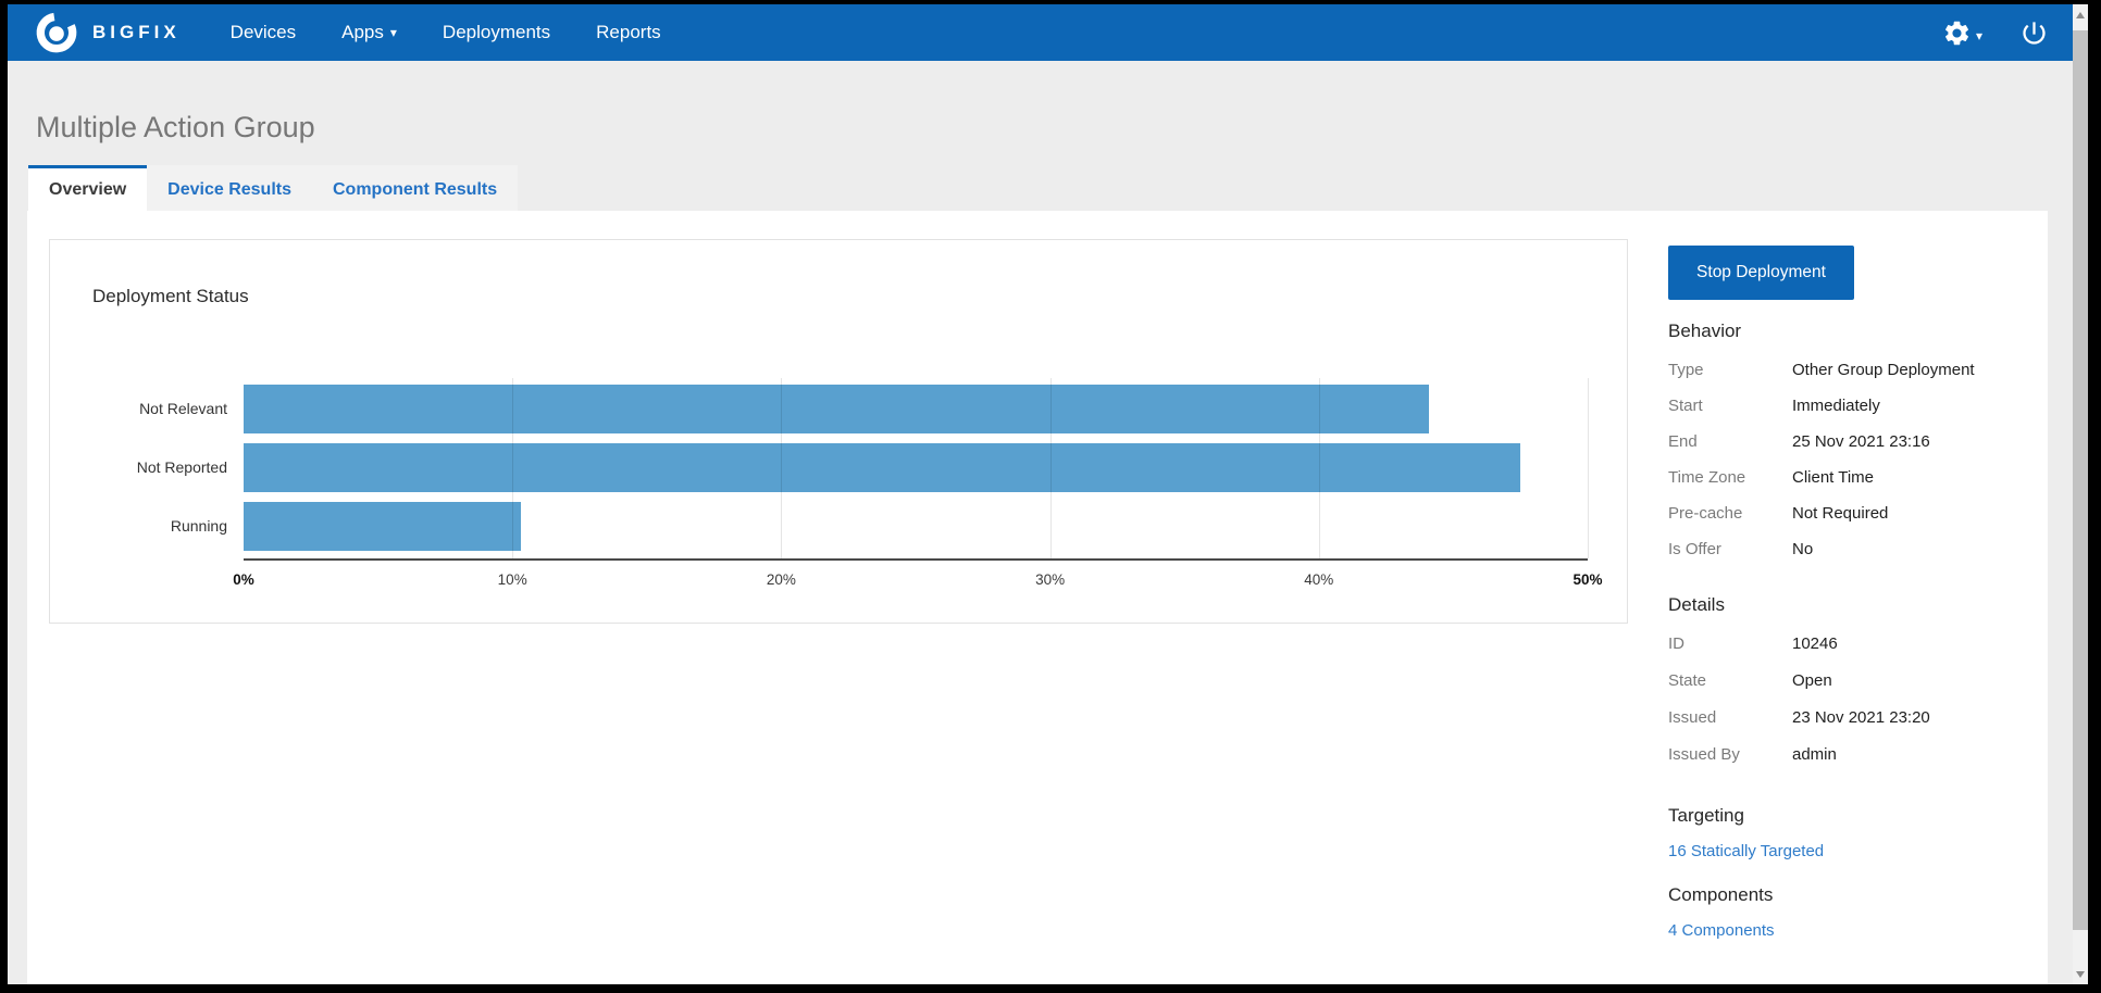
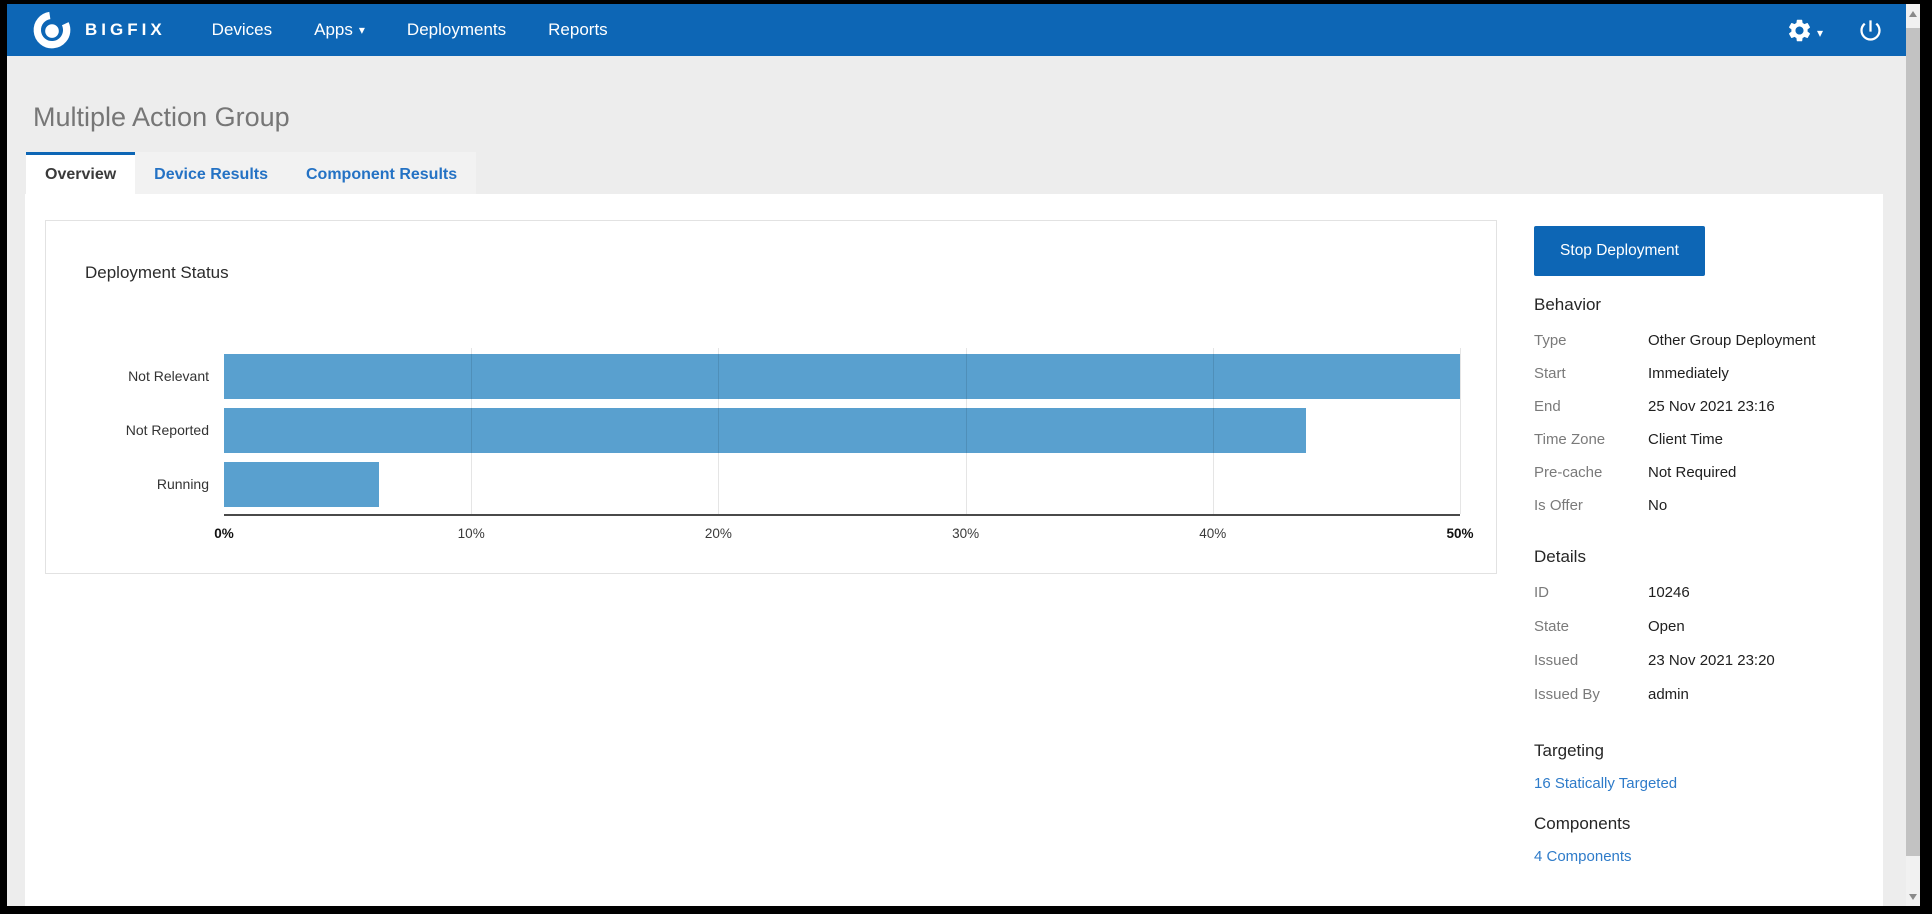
Not Relevant: 44.1% -> 50.0%
Not Reported: 47.5% -> 43.8%
Running: 10.3% -> 6.2%
